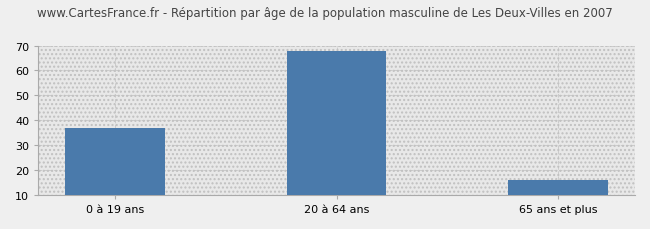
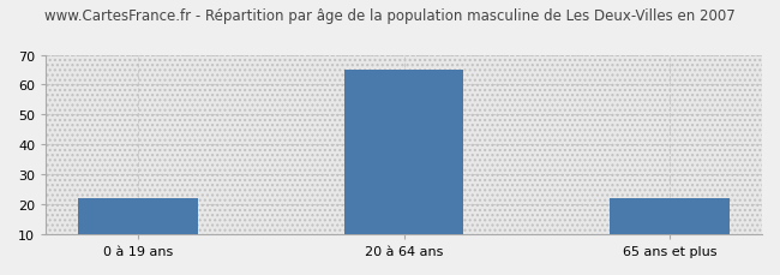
0 à 19 ans: 37 -> 22
20 à 64 ans: 68 -> 65
65 ans et plus: 16 -> 22
